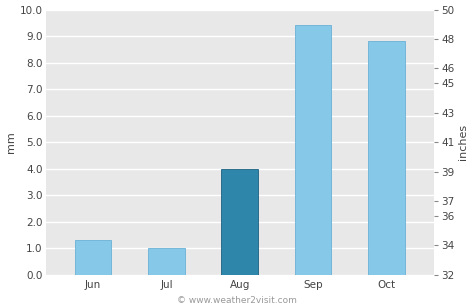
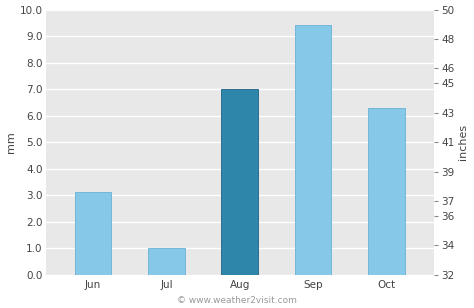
Jun: 1.3 -> 3.1
Aug: 4.0 -> 7.0
Oct: 8.8 -> 6.3
